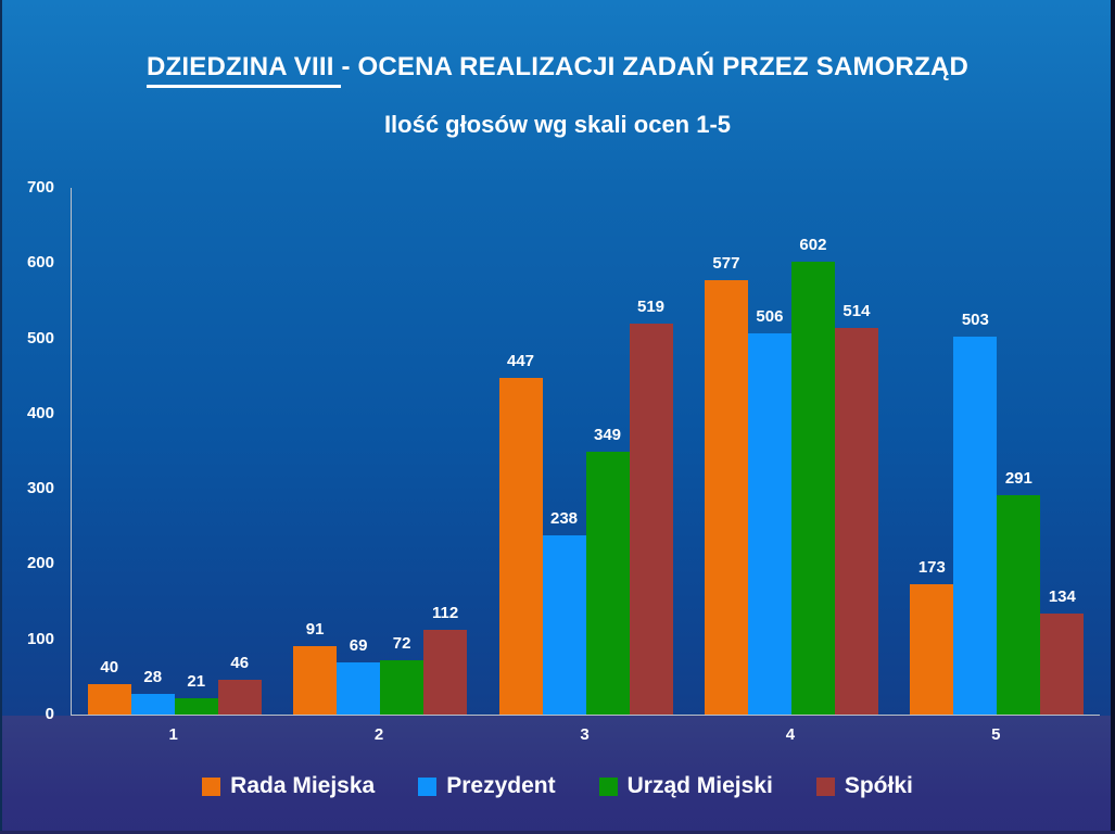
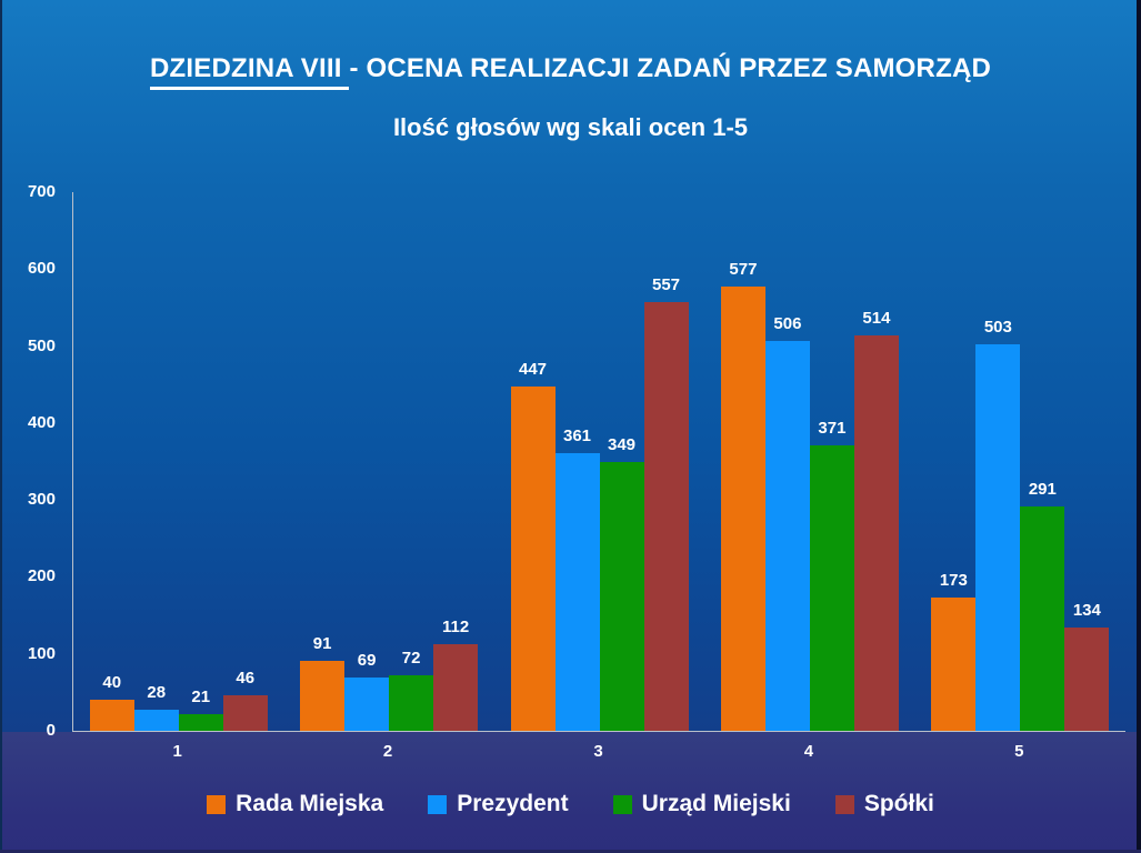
Prezydent/3: 238 -> 361
Spółki/3: 519 -> 557
Urząd Miejski/4: 602 -> 371
